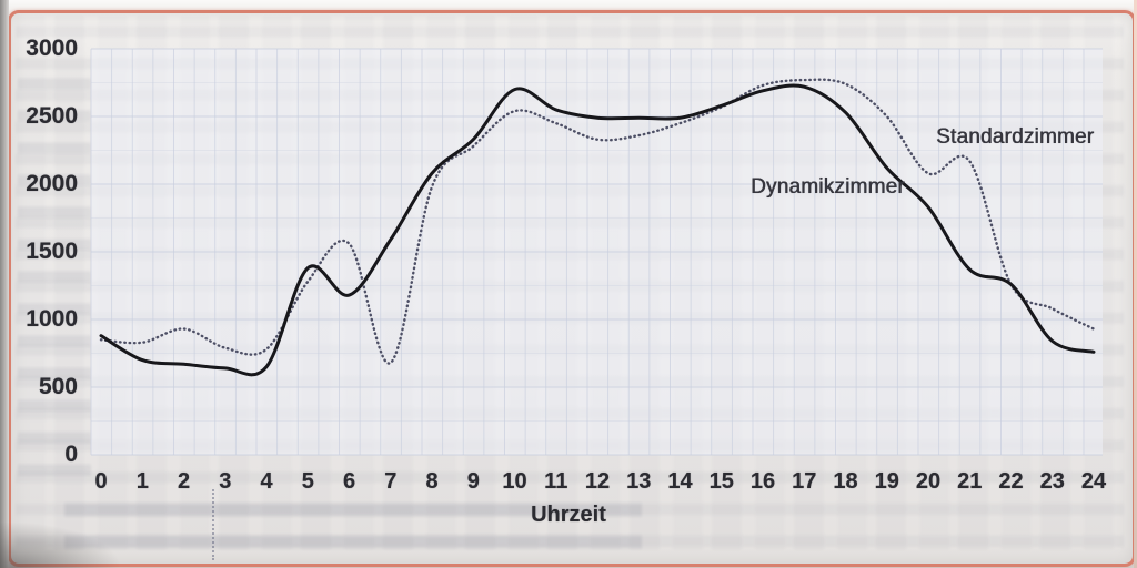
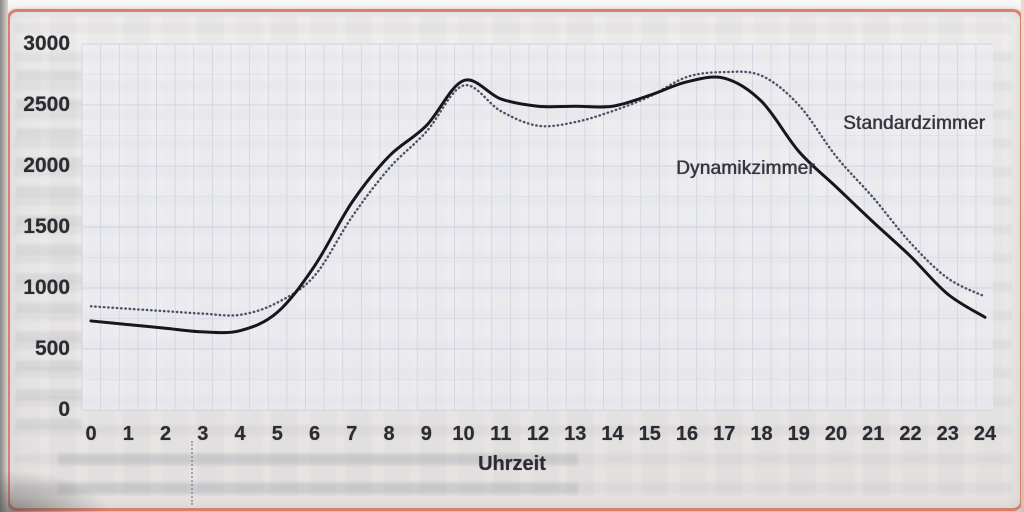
Dynamikzimmer/0: 880 -> 730
Standardzimmer/2: 930 -> 810
Standardzimmer/5: 1280 -> 880
Dynamikzimmer/5: 1380 -> 800
Standardzimmer/6: 1560 -> 1100
Standardzimmer/7: 680 -> 1580
Dynamikzimmer/7: 1590 -> 1700
Standardzimmer/10: 2540 -> 2660
Standardzimmer/21: 2170 -> 1740
Dynamikzimmer/21: 1370 -> 1540
Standardzimmer/22: 1260 -> 1370
Dynamikzimmer/23: 840 -> 950
